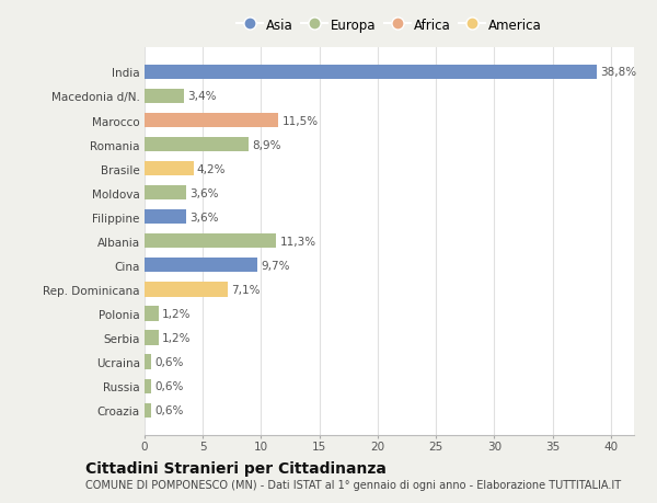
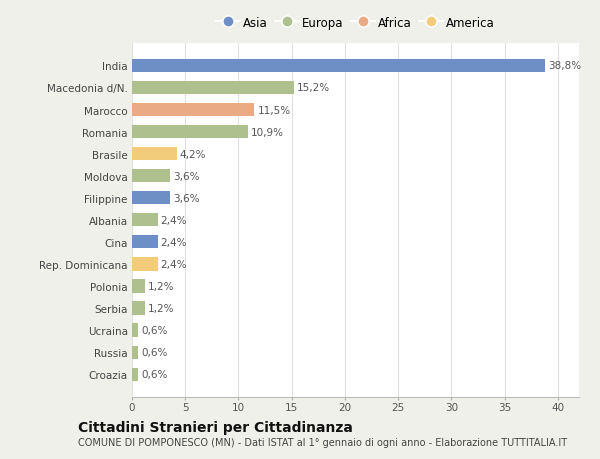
Macedonia d/N.: 3,4% -> 15,2%
Romania: 8,9% -> 10,9%
Albania: 11,3% -> 2,4%
Cina: 9,7% -> 2,4%
Rep. Dominicana: 7,1% -> 2,4%
